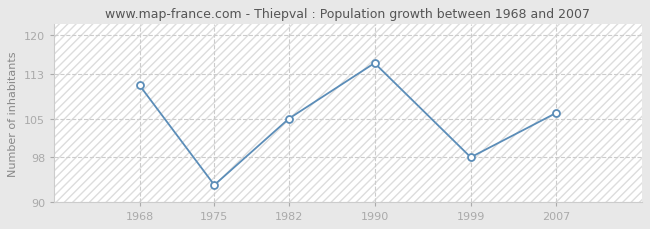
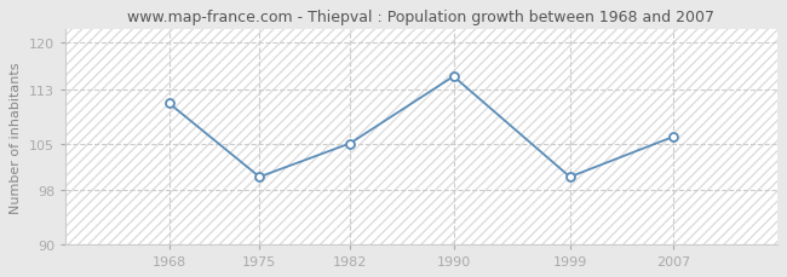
1975: 93 -> 100
1999: 98 -> 100
